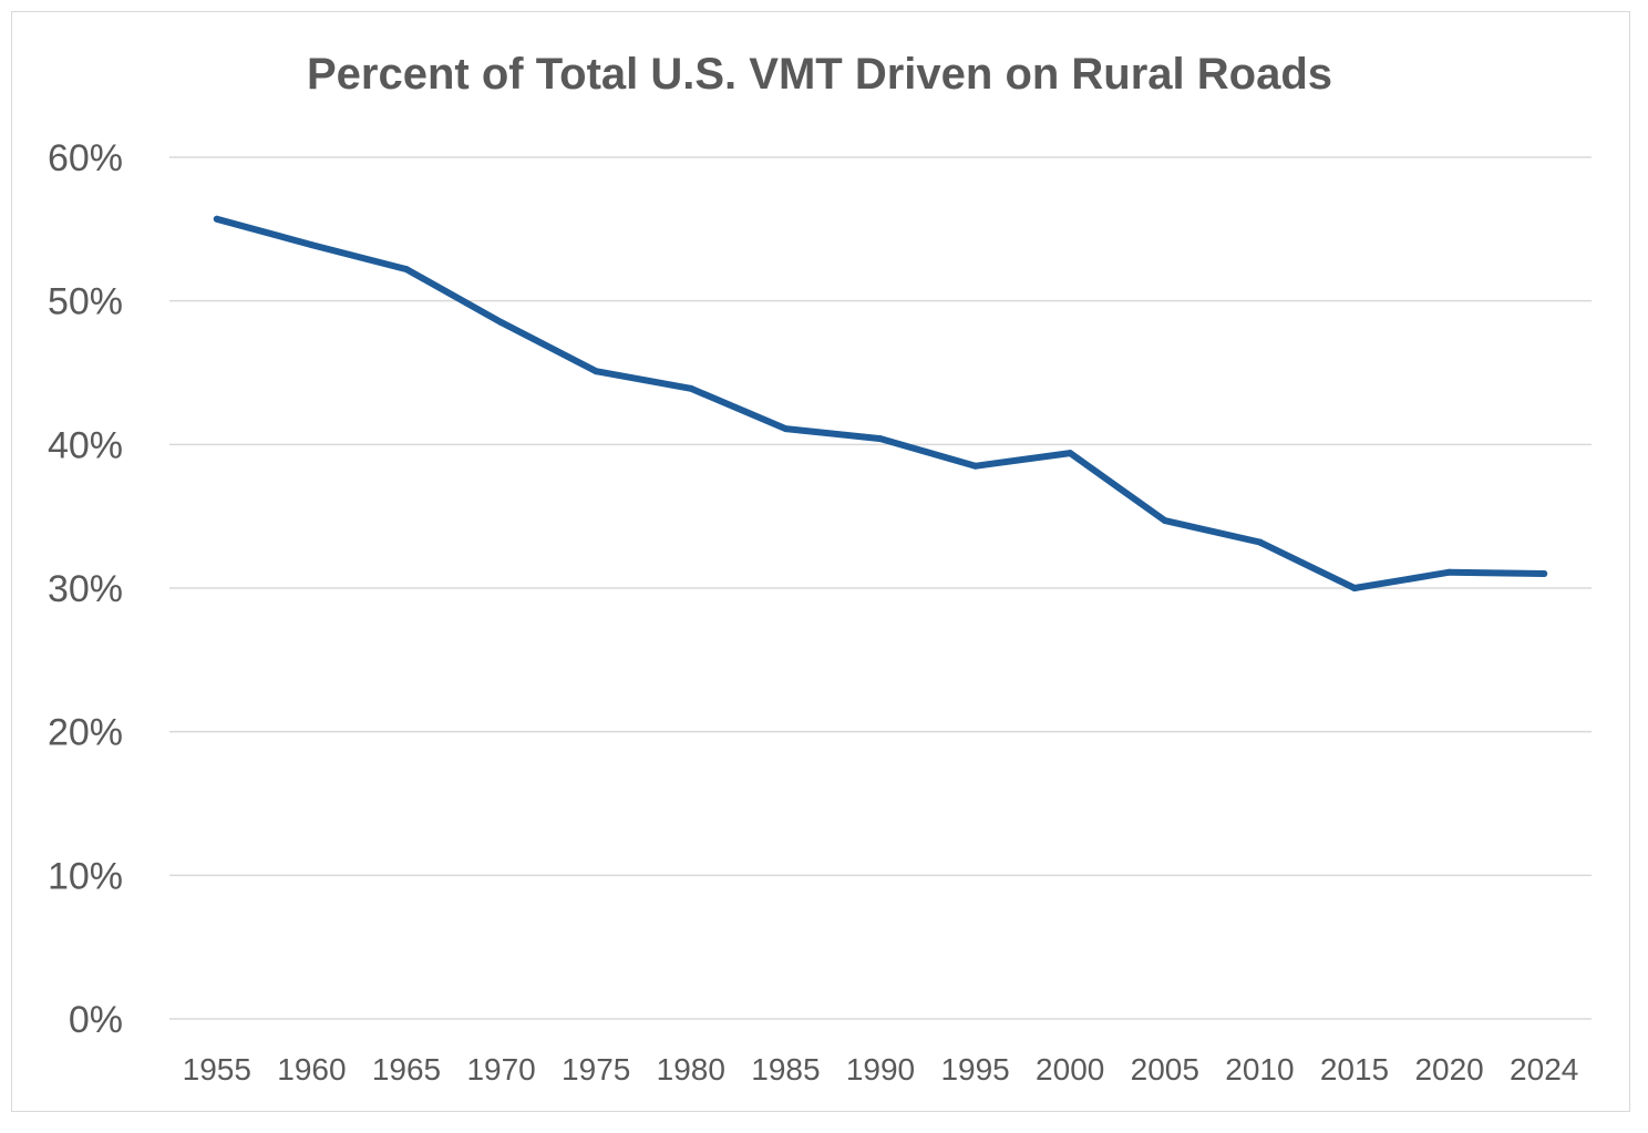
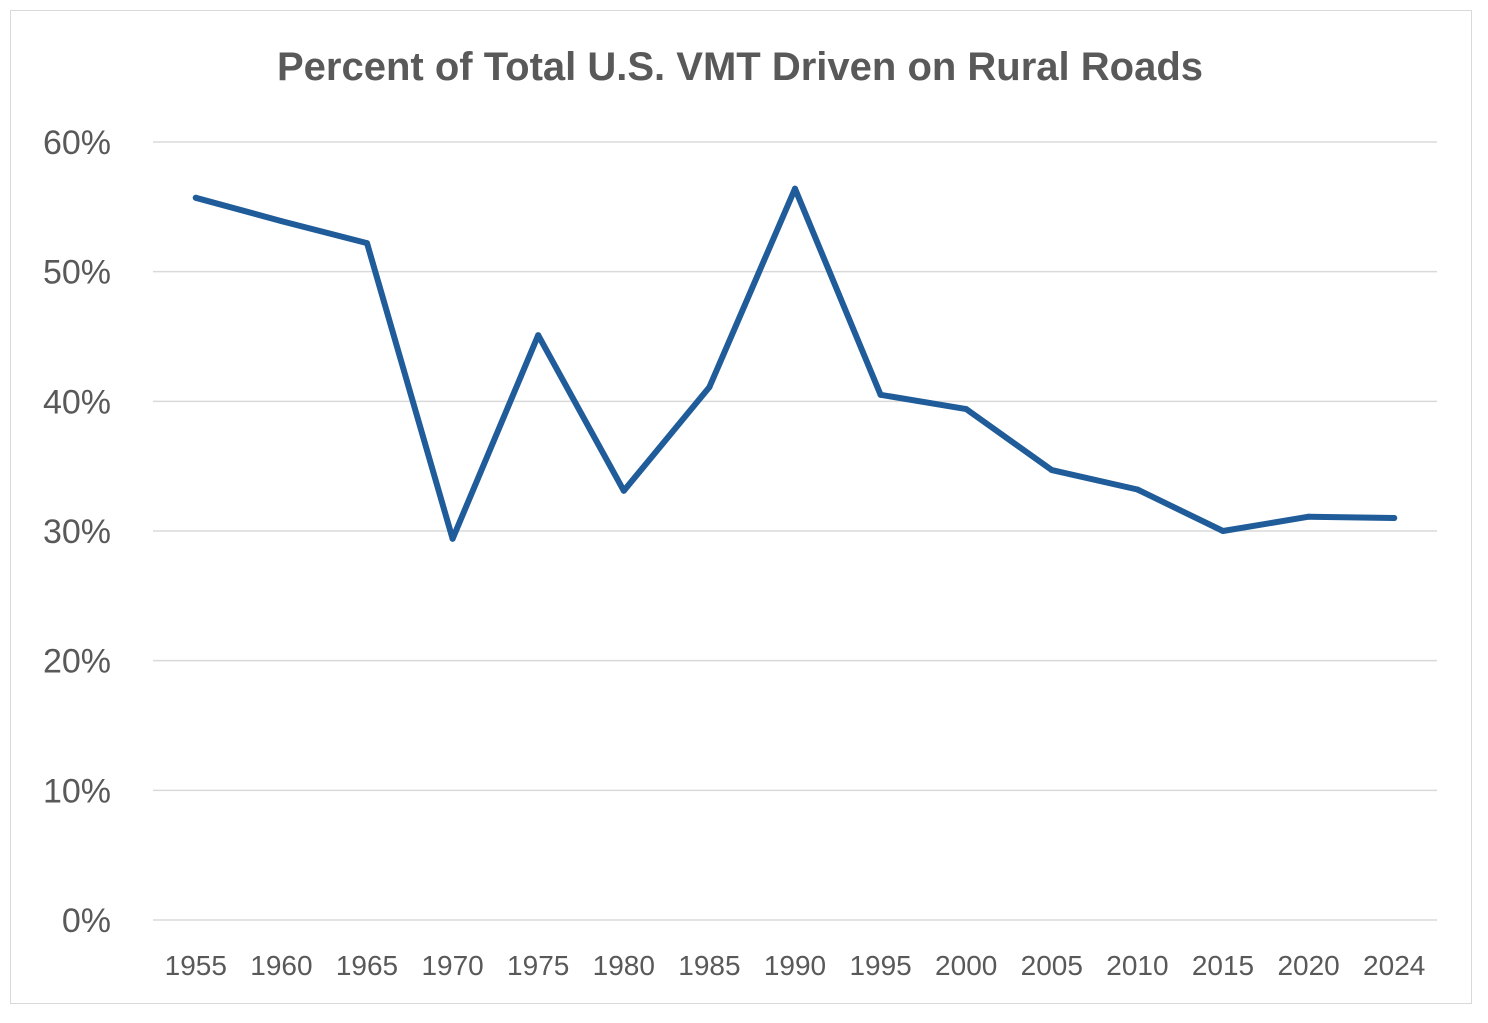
1970: 48.5% -> 29.4%
1980: 43.9% -> 33.1%
1990: 40.4% -> 56.4%
1995: 38.5% -> 40.5%
